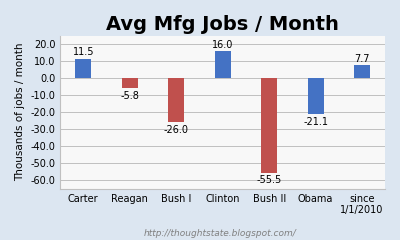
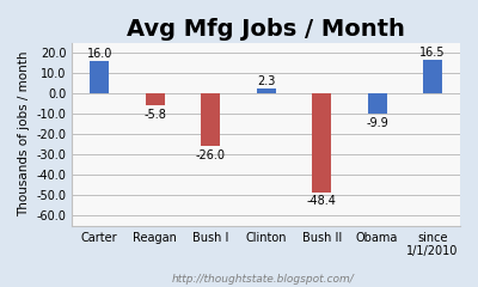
Carter: 11.5 -> 16.0
Clinton: 16.0 -> 2.3
Bush II: -55.5 -> -48.4
Obama: -21.1 -> -9.9
since 1/1/2010: 7.7 -> 16.5
